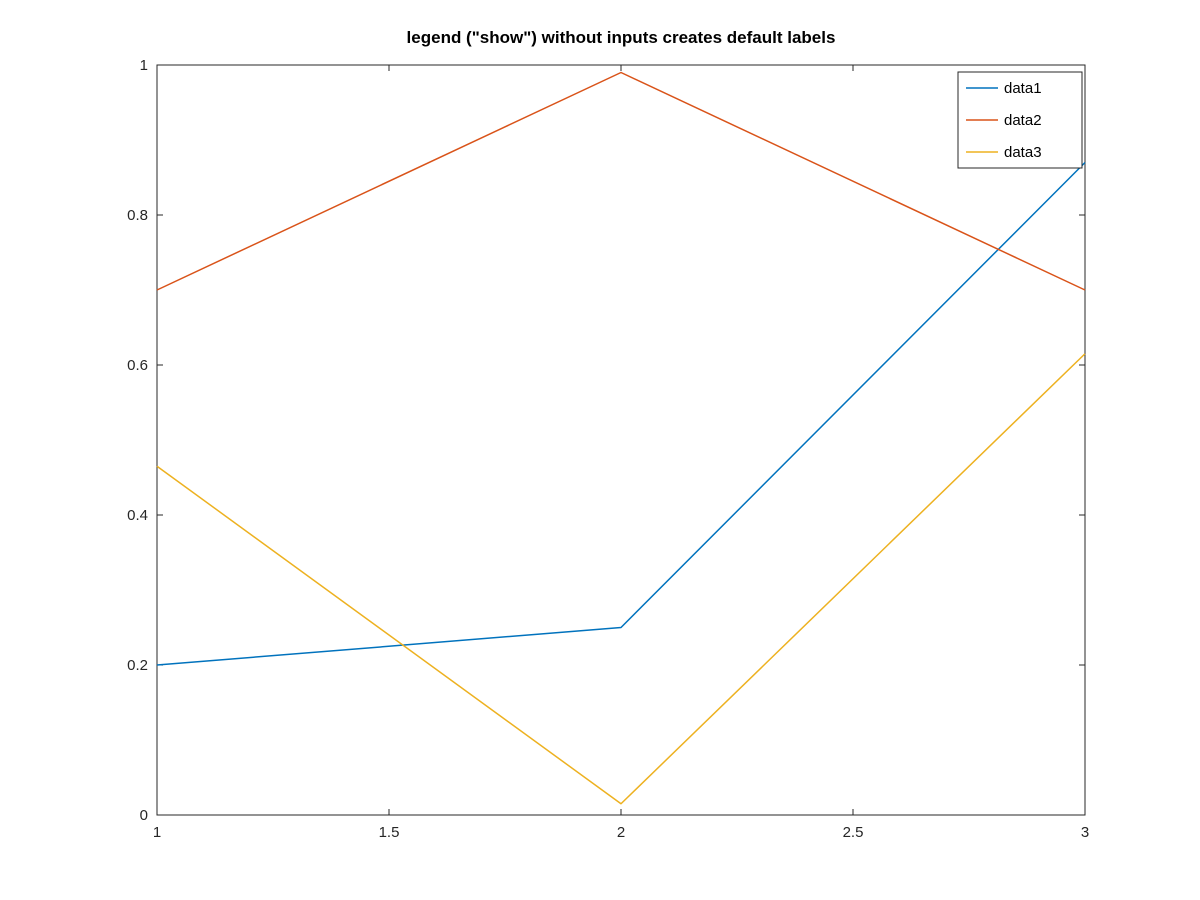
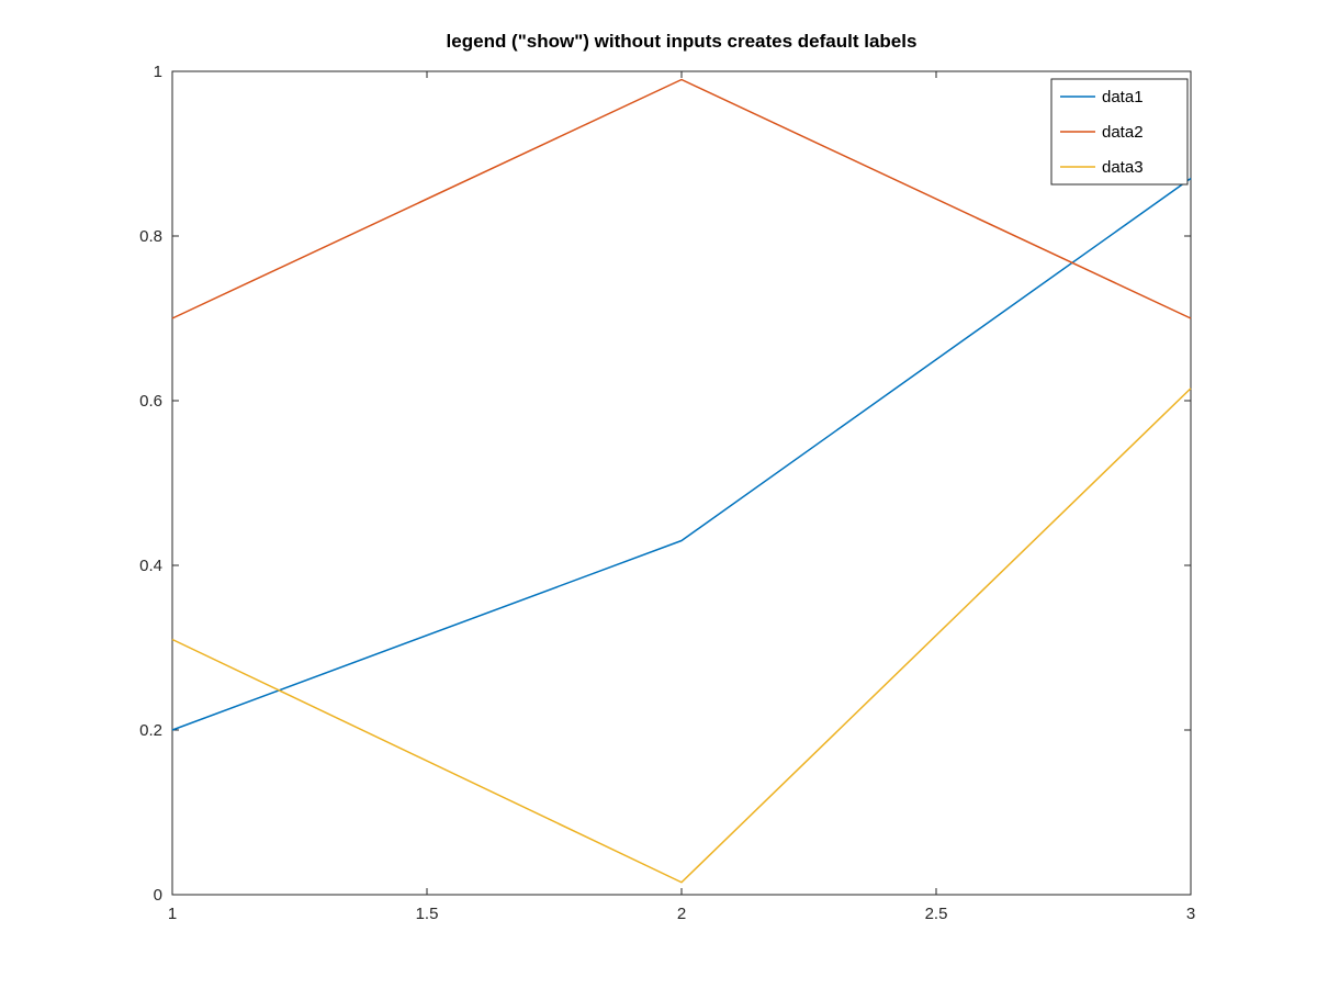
data3/1: 0.47 -> 0.31
data1/2: 0.25 -> 0.43
